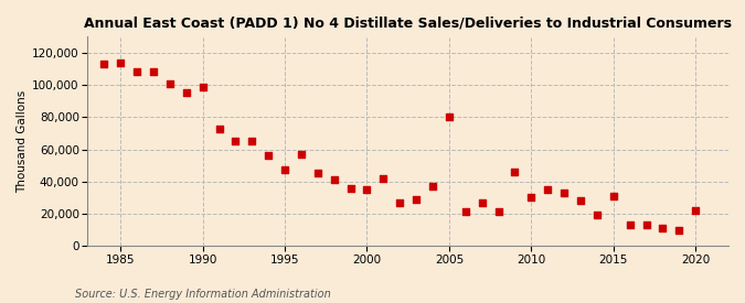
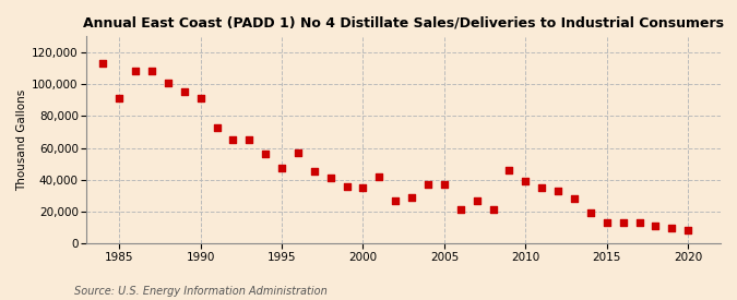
1985: 114,000 -> 91,000
1990: 99,000 -> 91,000
2005: 80,000 -> 37,000
2010: 30,000 -> 39,000
2015: 31,000 -> 13,000
2020: 22,000 -> 8,000
